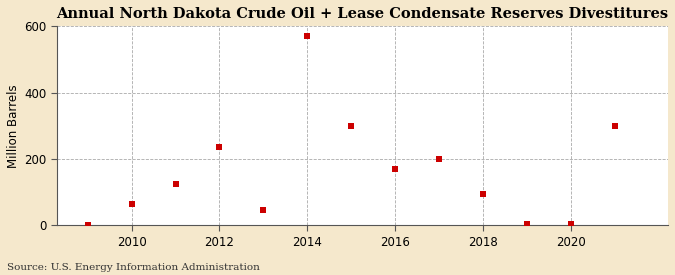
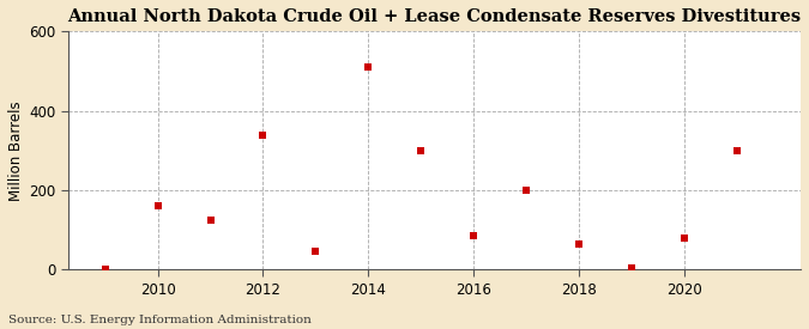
2010: 65 -> 160
2012: 235 -> 340
2014: 570 -> 510
2016: 170 -> 85
2018: 95 -> 65
2020: 3 -> 80
